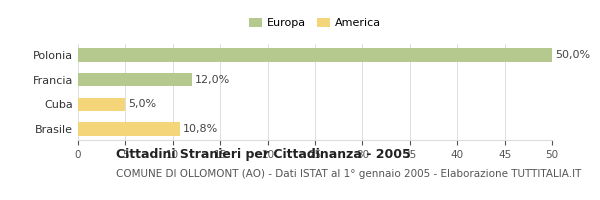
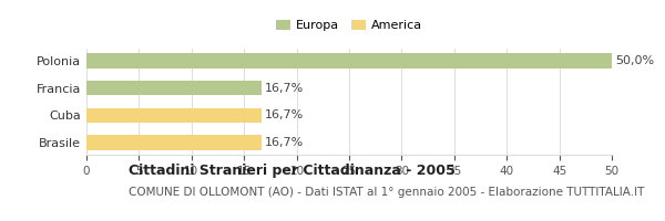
Francia: 12,0% -> 16,7%
Cuba: 5,0% -> 16,7%
Brasile: 10,8% -> 16,7%
